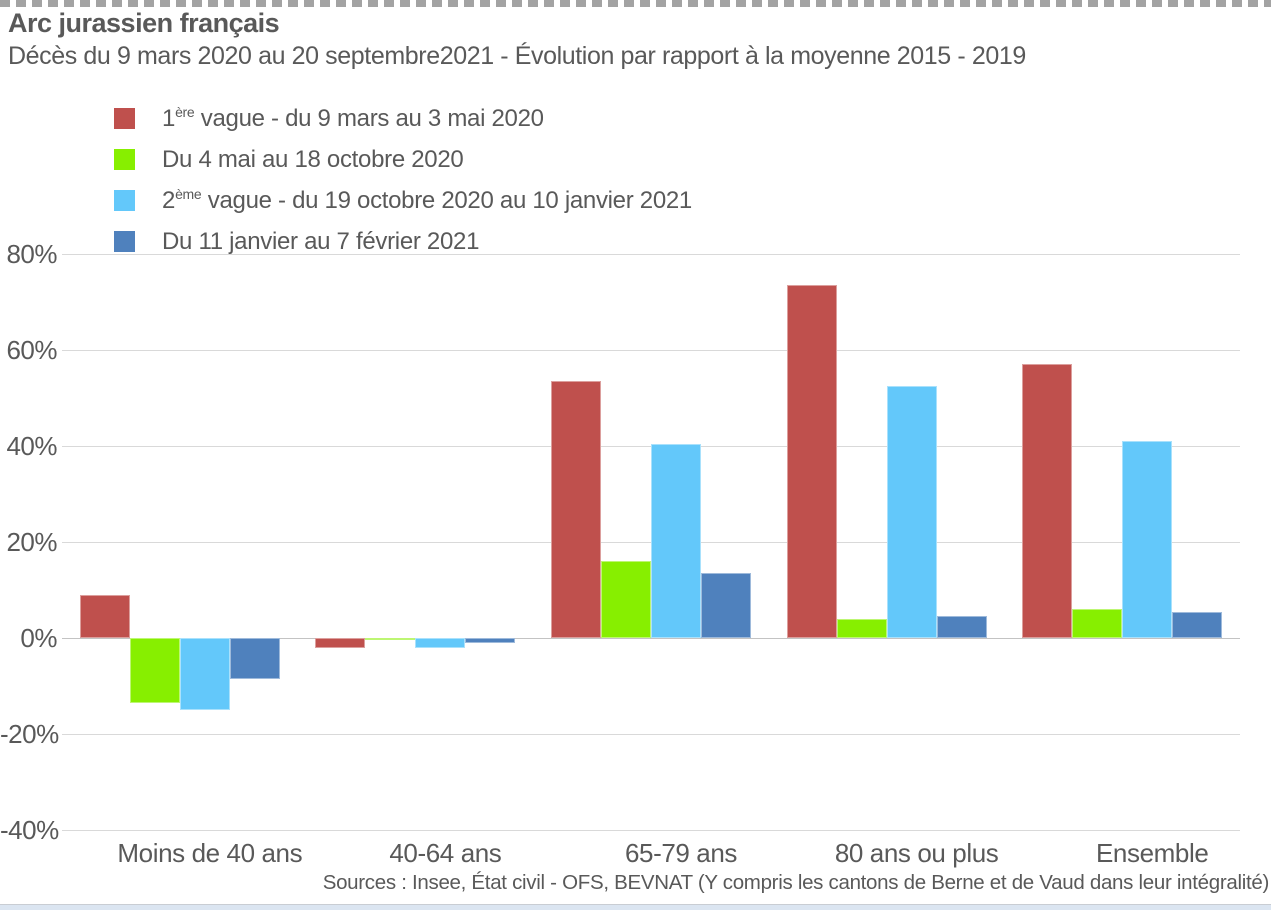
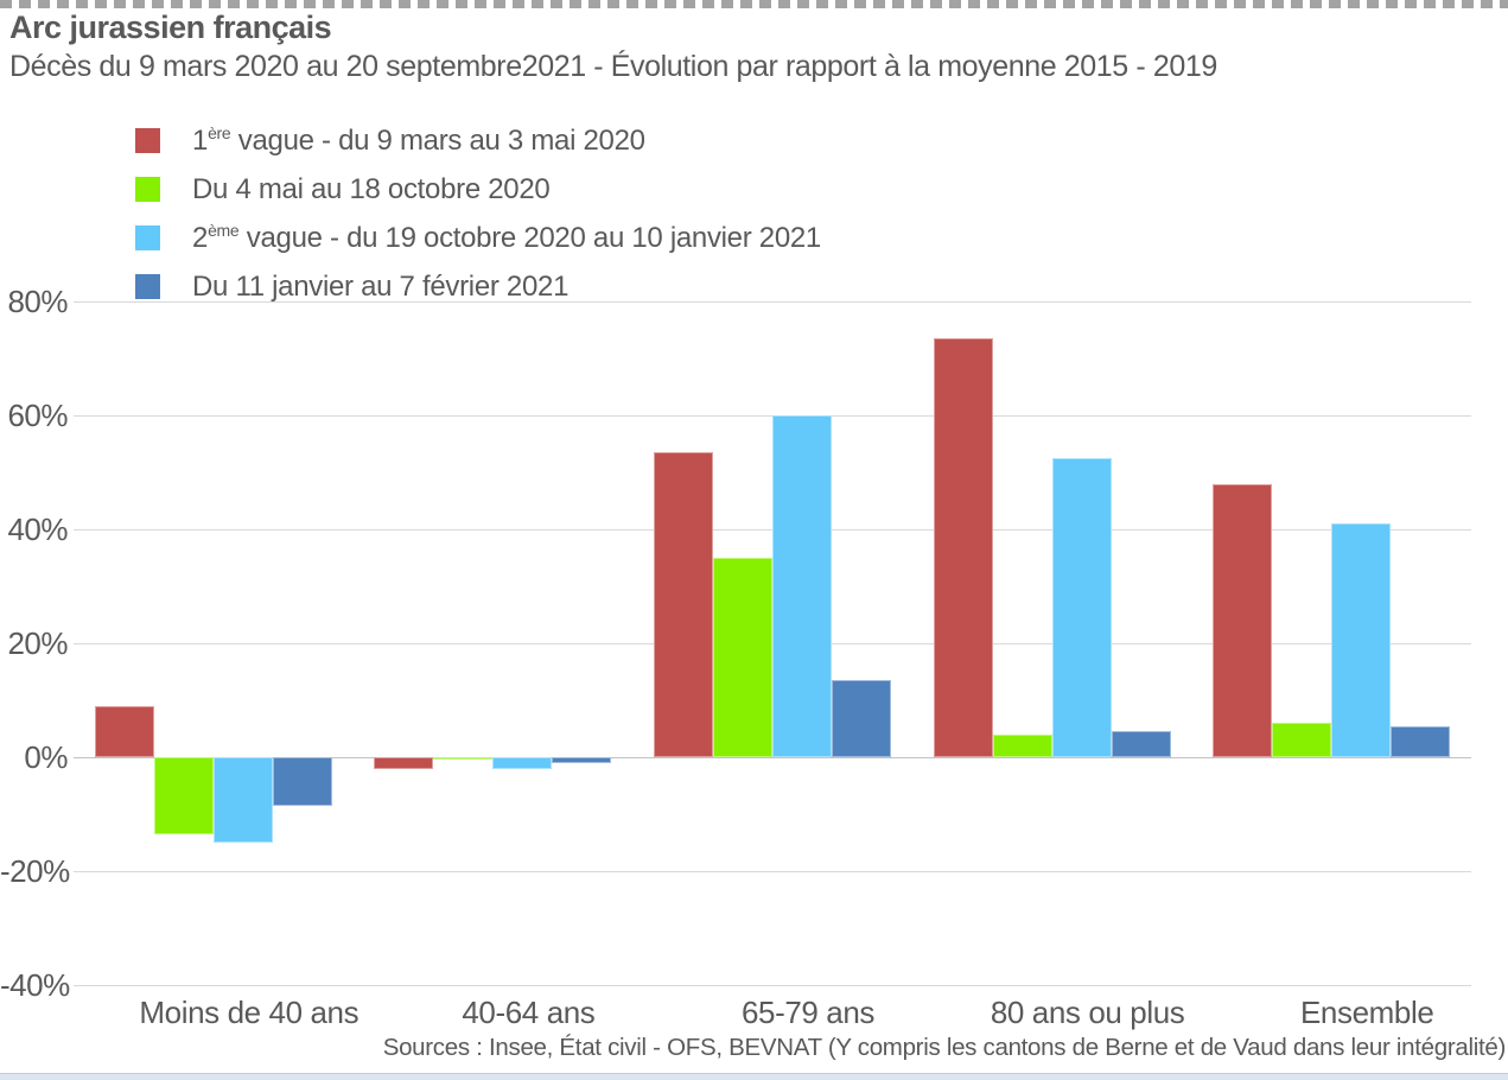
Du 4 mai au 18 octobre 2020/65-79 ans: 16% -> 35%
2ème vague - du 19 octobre 2020 au 10 janvier 2021/65-79 ans: 40% -> 60%
1ère vague - du 9 mars au 3 mai 2020/Ensemble: 57% -> 48%
